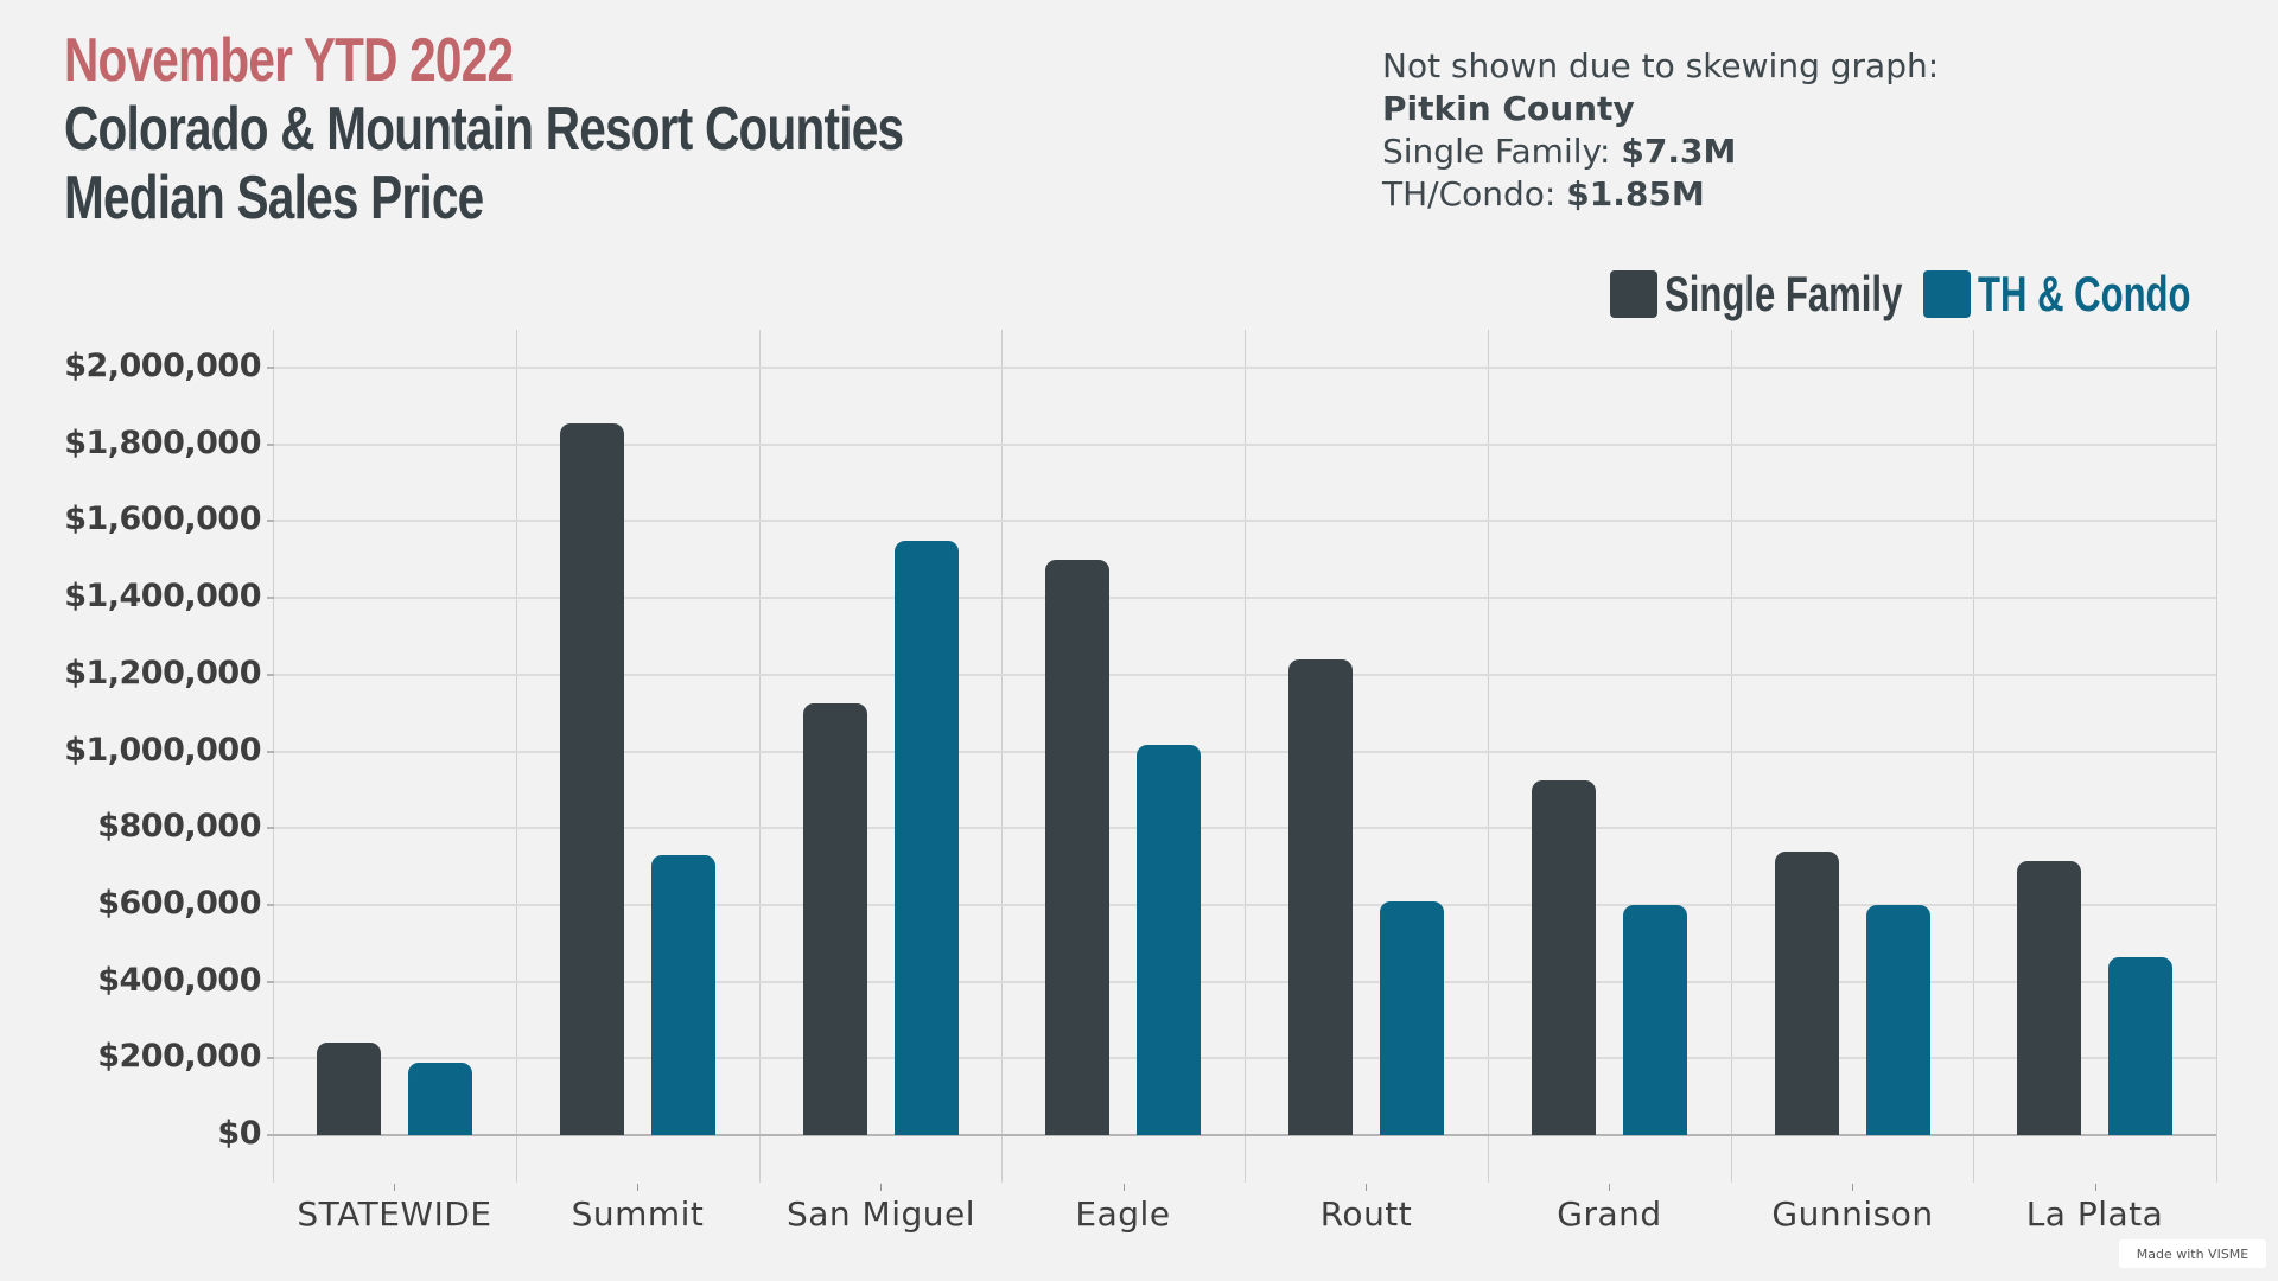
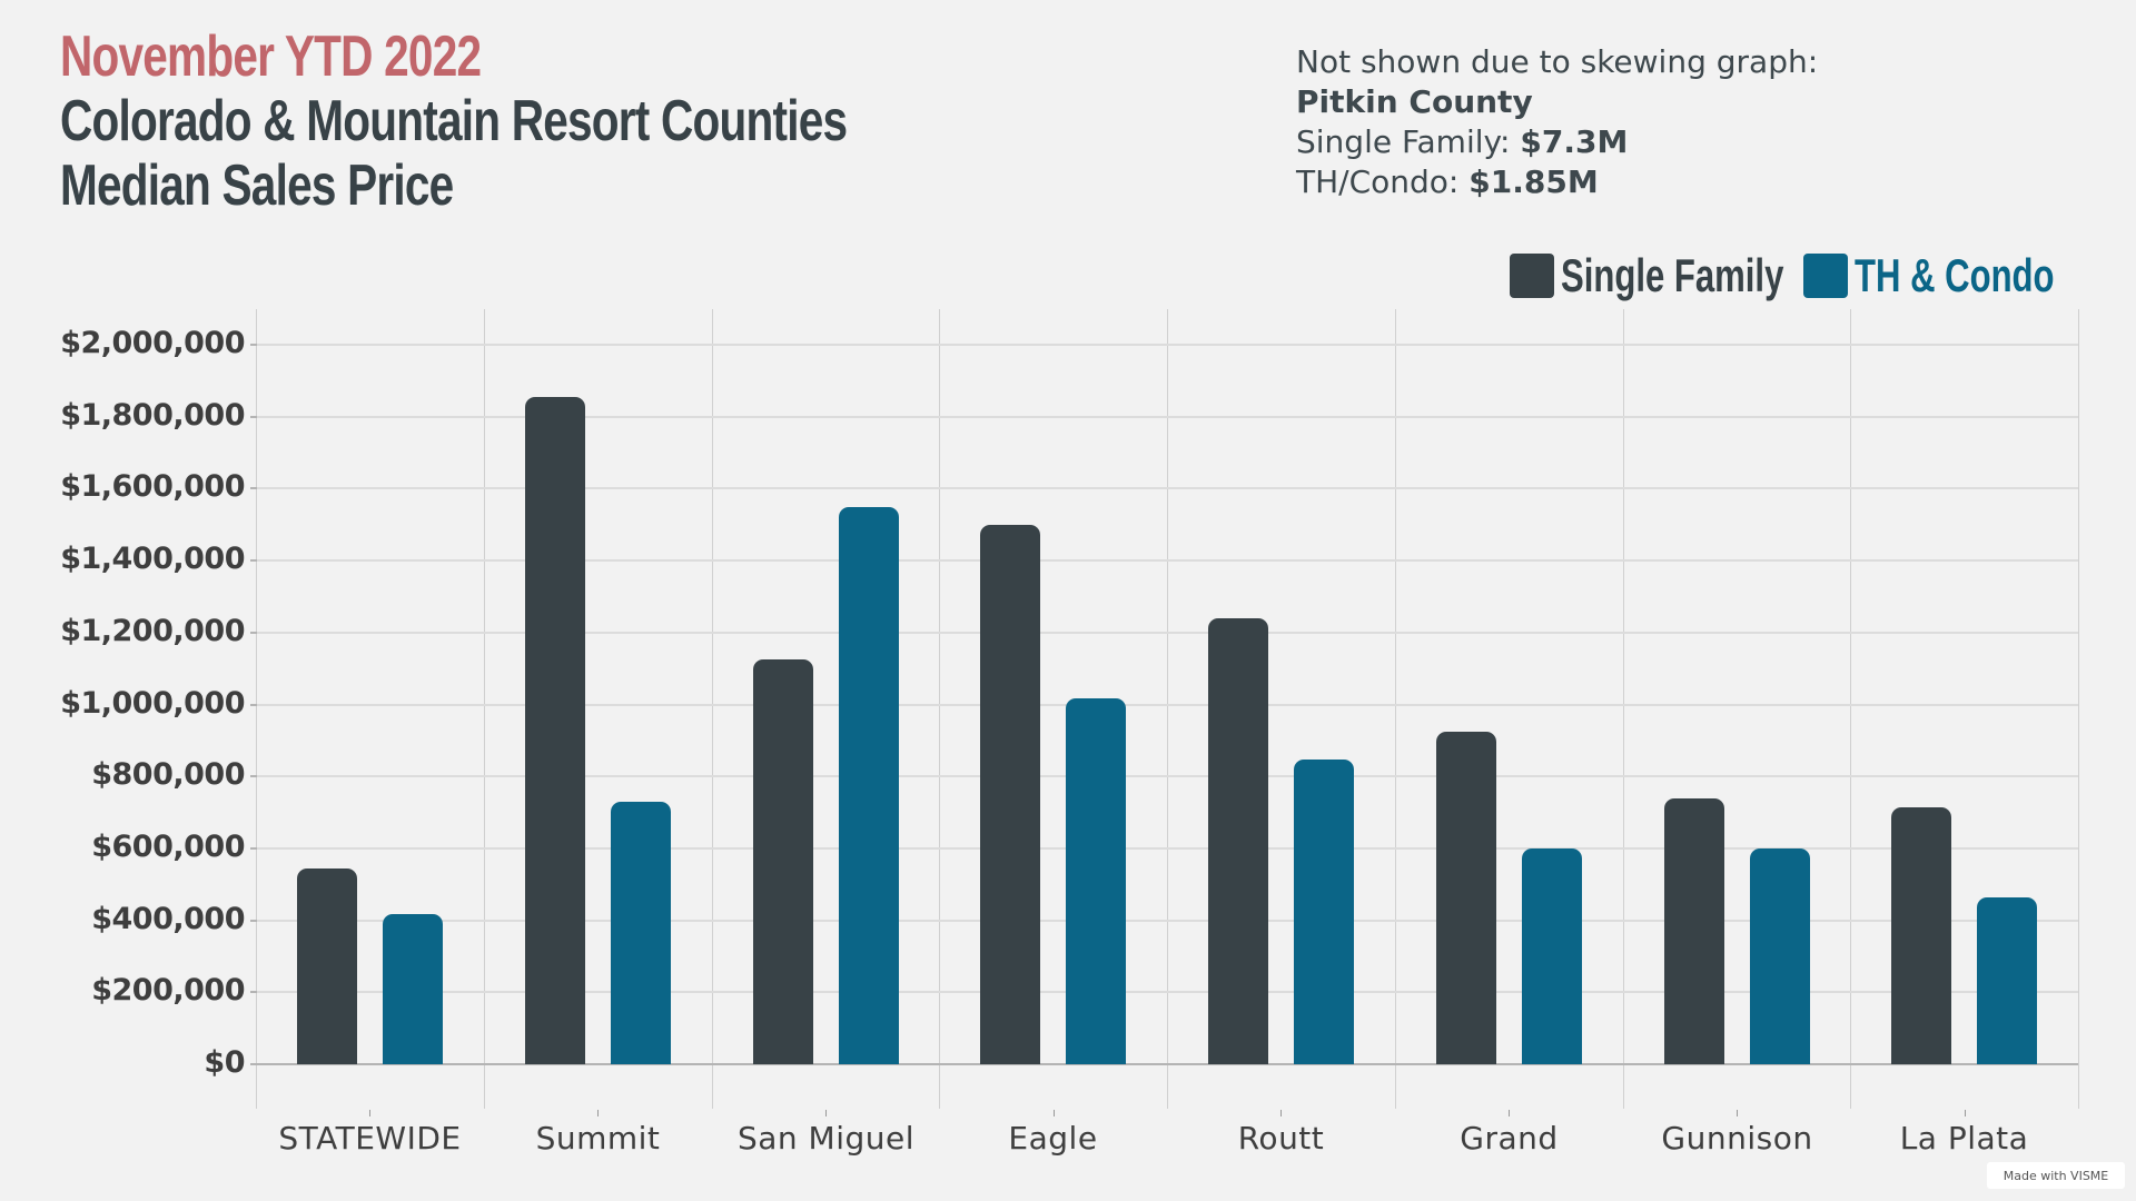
Single Family/STATEWIDE: $240000 -> $540000
TH & Condo/STATEWIDE: $190000 -> $420000
TH & Condo/Routt: $610000 -> $850000
